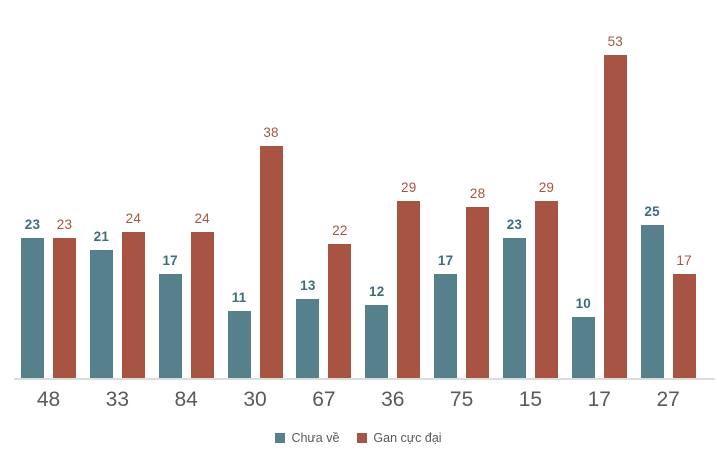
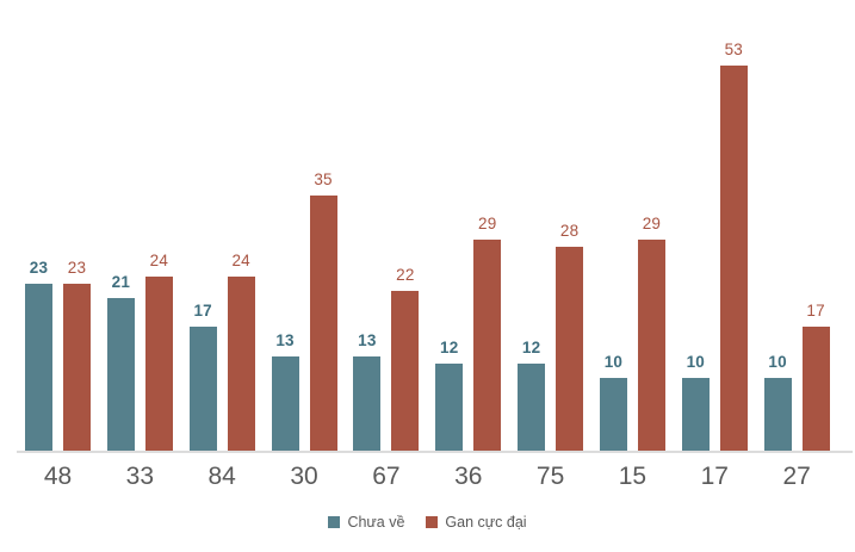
Chưa về/30: 11 -> 13
Gan cực đại/30: 38 -> 35
Chưa về/75: 17 -> 12
Chưa về/15: 23 -> 10
Chưa về/27: 25 -> 10
